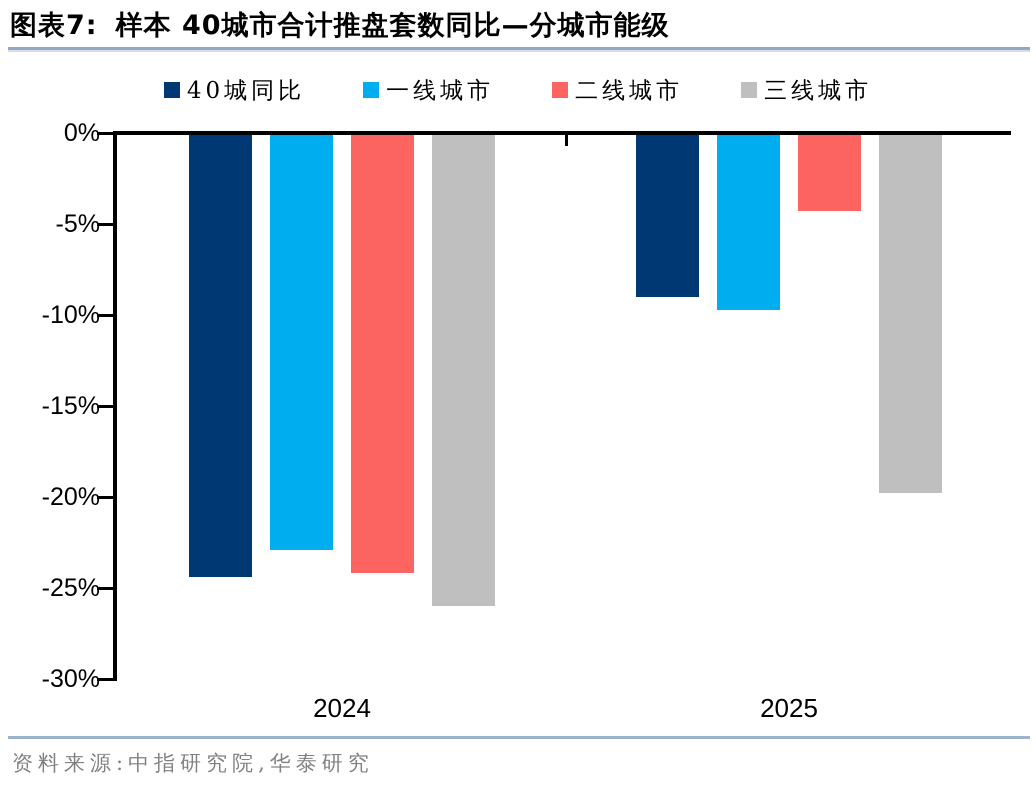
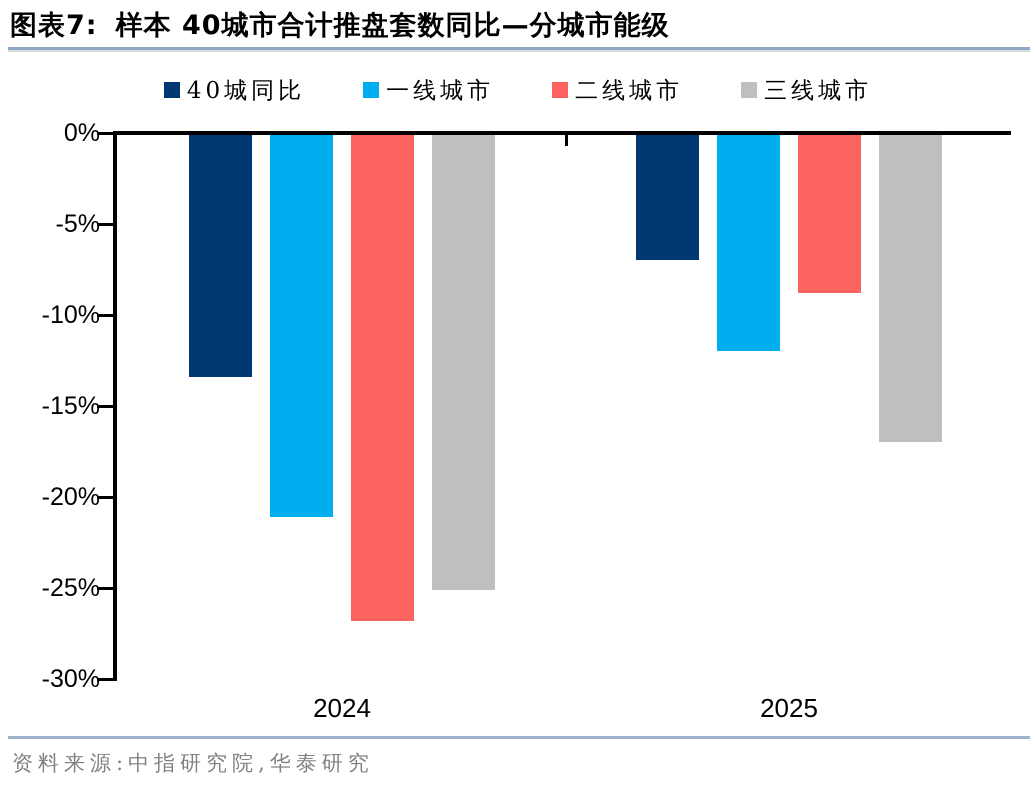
40城同比/2024: -24.4% -> -13.4%
一线城市/2024: -22.9% -> -21.1%
二线城市/2024: -24.2% -> -26.8%
三线城市/2024: -26.0% -> -25.1%
40城同比/2025: -9.0% -> -7.0%
一线城市/2025: -9.7% -> -12.0%
二线城市/2025: -4.3% -> -8.8%
三线城市/2025: -19.8% -> -17.0%
